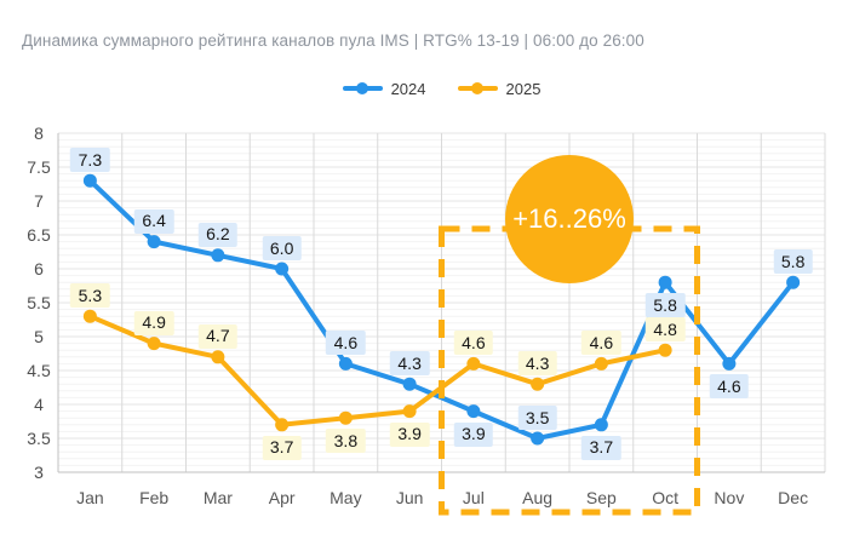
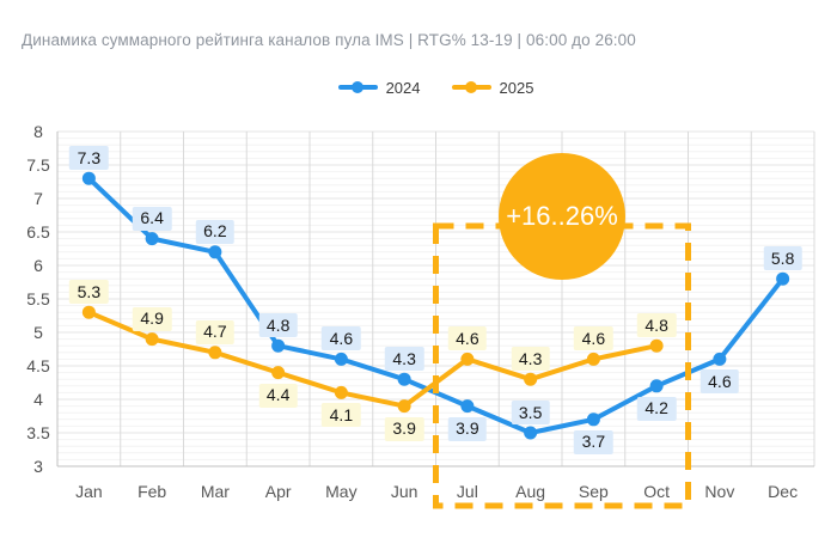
2024/Apr: 6.0 -> 4.8
2025/Apr: 3.7 -> 4.4
2025/May: 3.8 -> 4.1
2024/Oct: 5.8 -> 4.2
